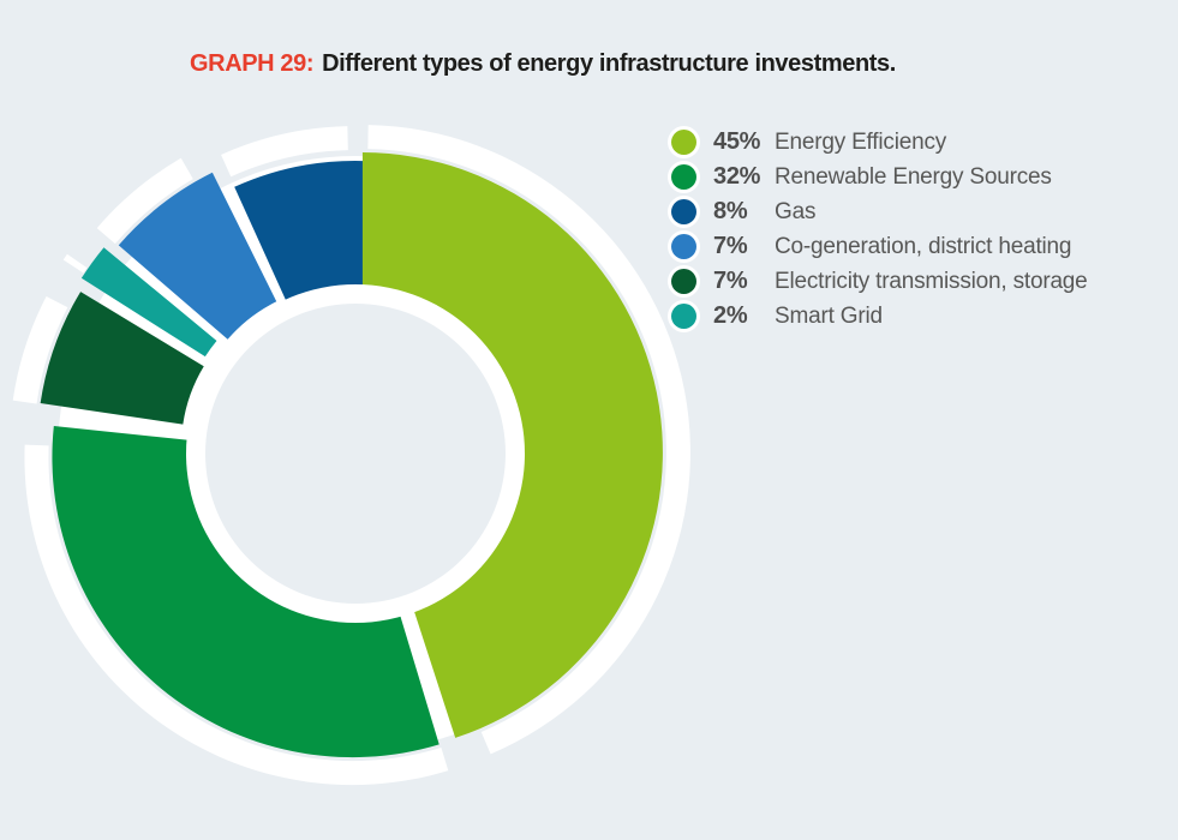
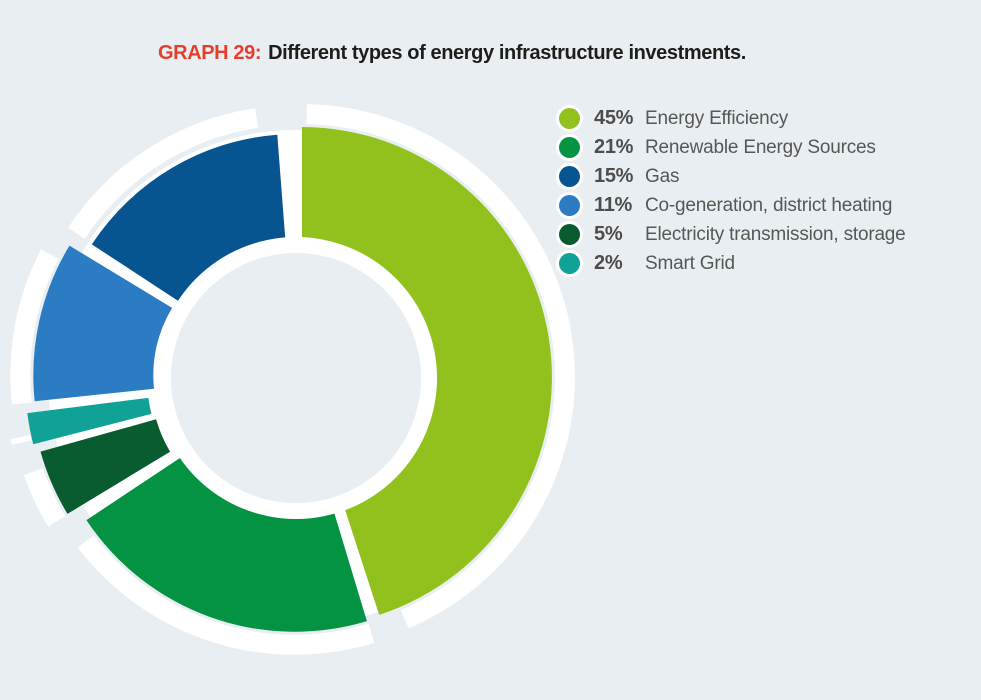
Renewable Energy Sources: 32% -> 21%
Gas: 8% -> 15%
Co-generation, district heating: 7% -> 11%
Electricity transmission, storage: 7% -> 5%
